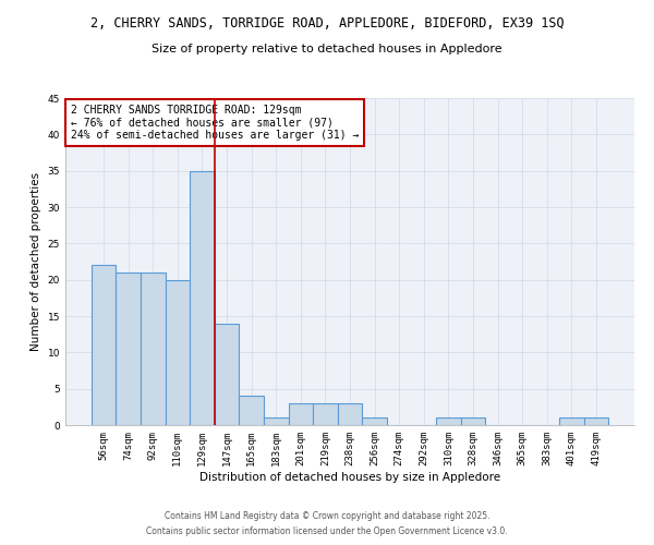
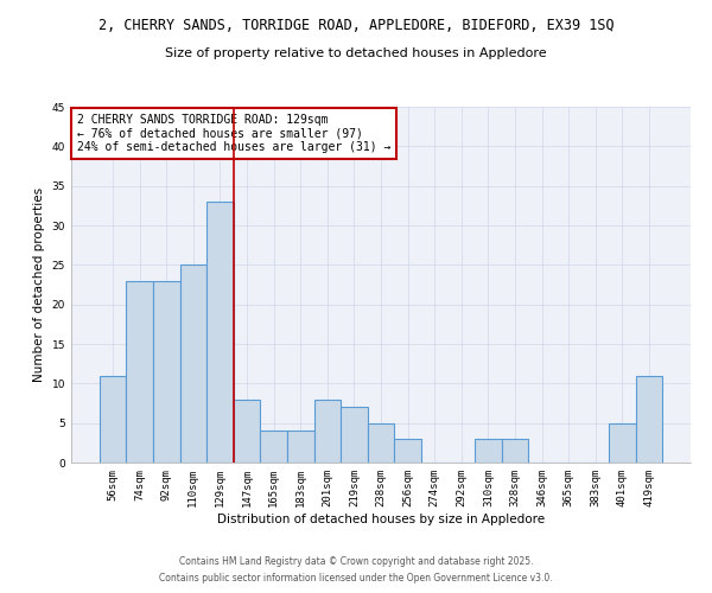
56sqm: 22 -> 11
74sqm: 21 -> 23
92sqm: 21 -> 23
110sqm: 20 -> 25
129sqm: 35 -> 33
147sqm: 14 -> 8
183sqm: 1 -> 4
201sqm: 3 -> 8
219sqm: 3 -> 7
238sqm: 3 -> 5
256sqm: 1 -> 3
310sqm: 1 -> 3
328sqm: 1 -> 3
401sqm: 1 -> 5
419sqm: 1 -> 11
